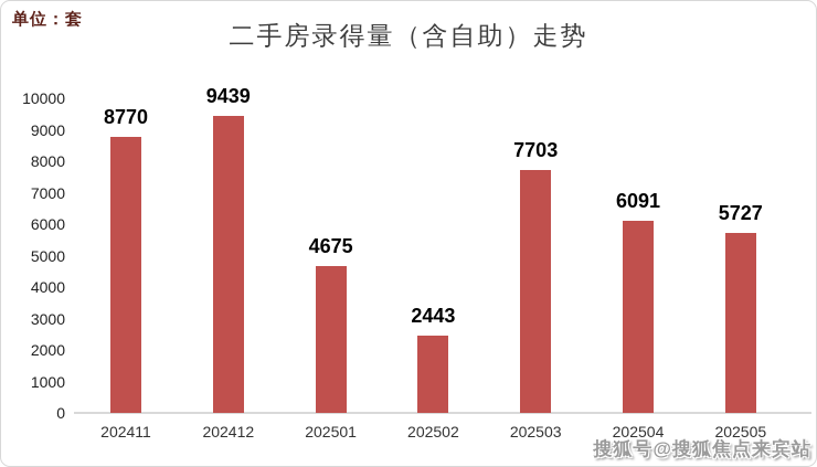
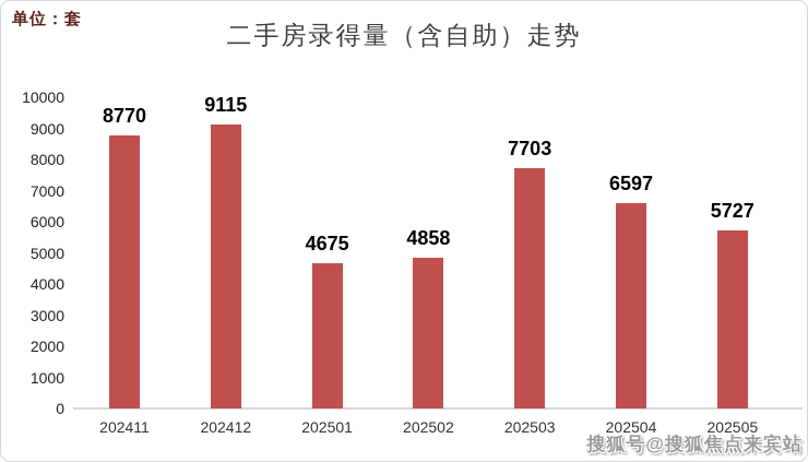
202412: 9439 -> 9115
202502: 2443 -> 4858
202504: 6091 -> 6597
